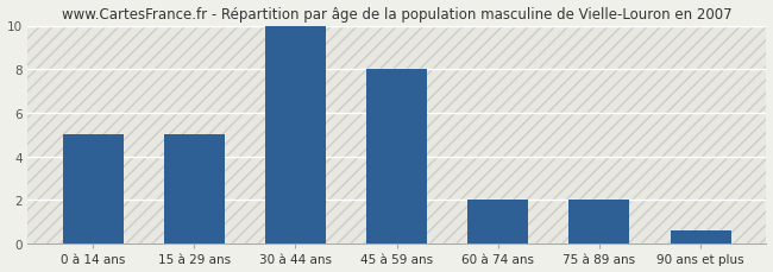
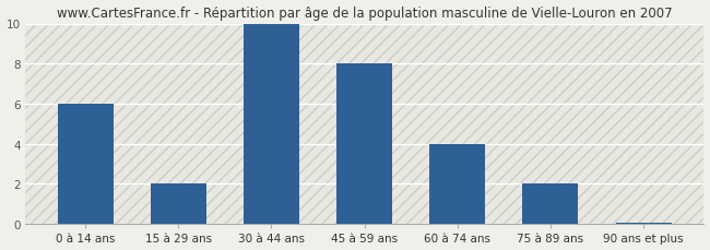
0 à 14 ans: 5.0 -> 6.0
15 à 29 ans: 5.0 -> 2.0
60 à 74 ans: 2.0 -> 4.0
90 ans et plus: 0.6 -> 0.1
